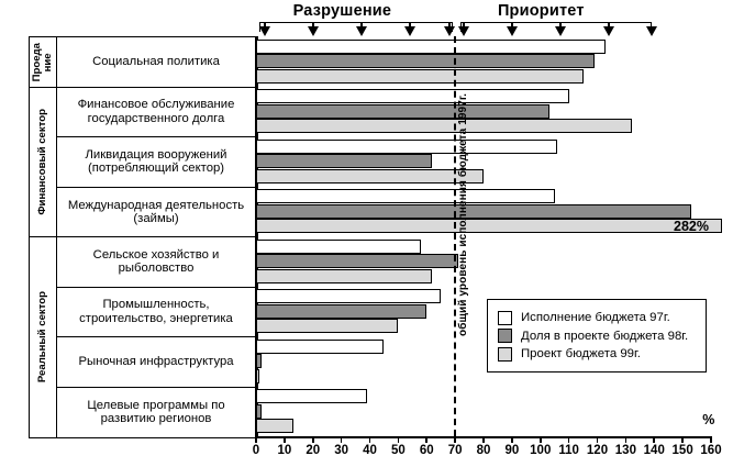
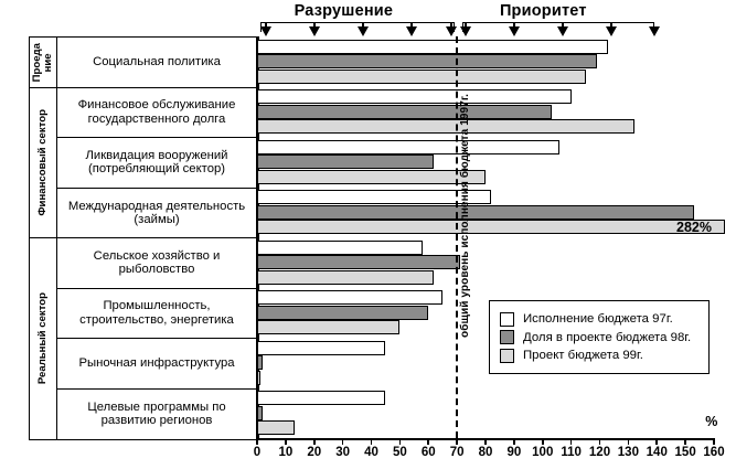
Исполнение бюджета 97г./Международная деятельность (займы): 105 -> 82
Исполнение бюджета 97г./Целевые программы по развитию регионов: 39 -> 45
